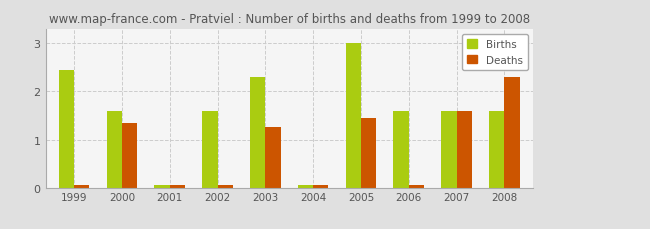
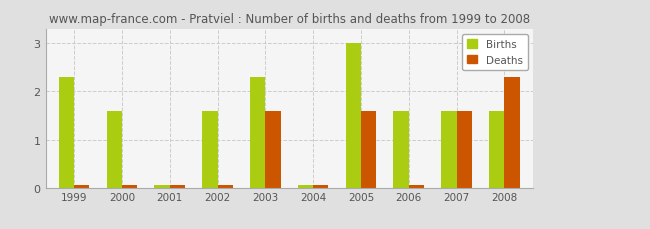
Births/1999: 2.45 -> 2.30
Deaths/2000: 1.35 -> 0.05
Deaths/2003: 1.25 -> 1.60
Deaths/2005: 1.45 -> 1.60
